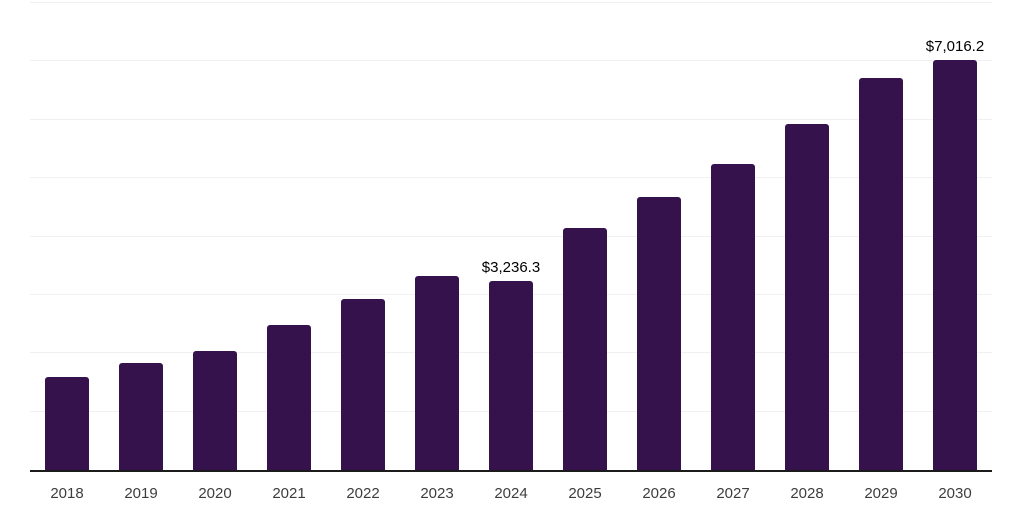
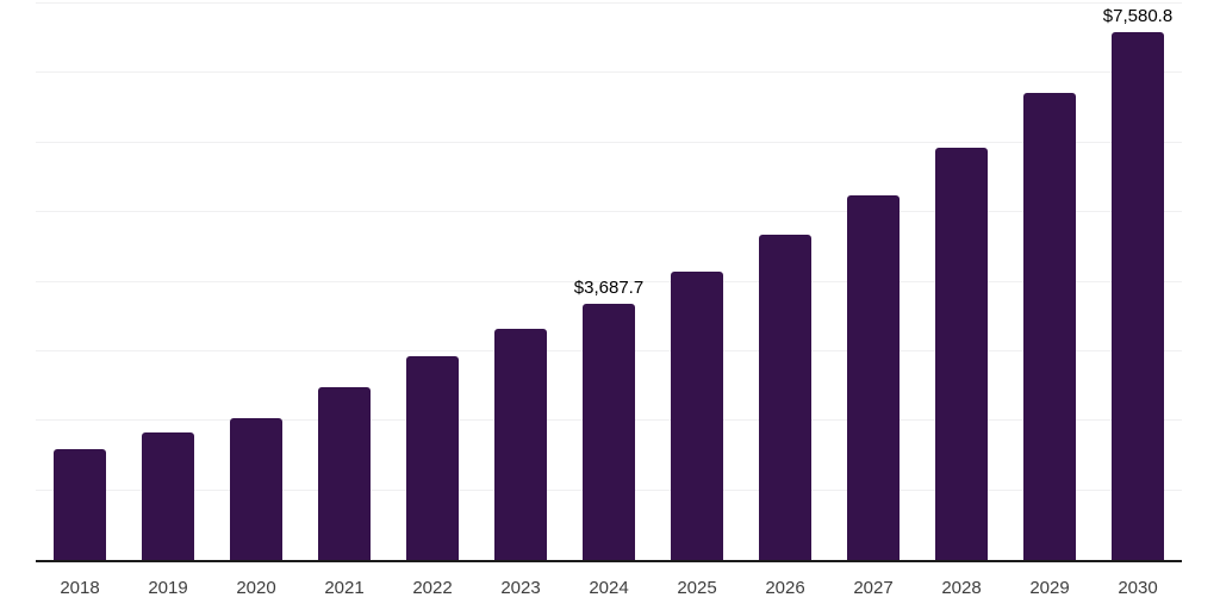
2024: $3,236.3 -> $3,687.7
2030: $7,016.2 -> $7,580.8
